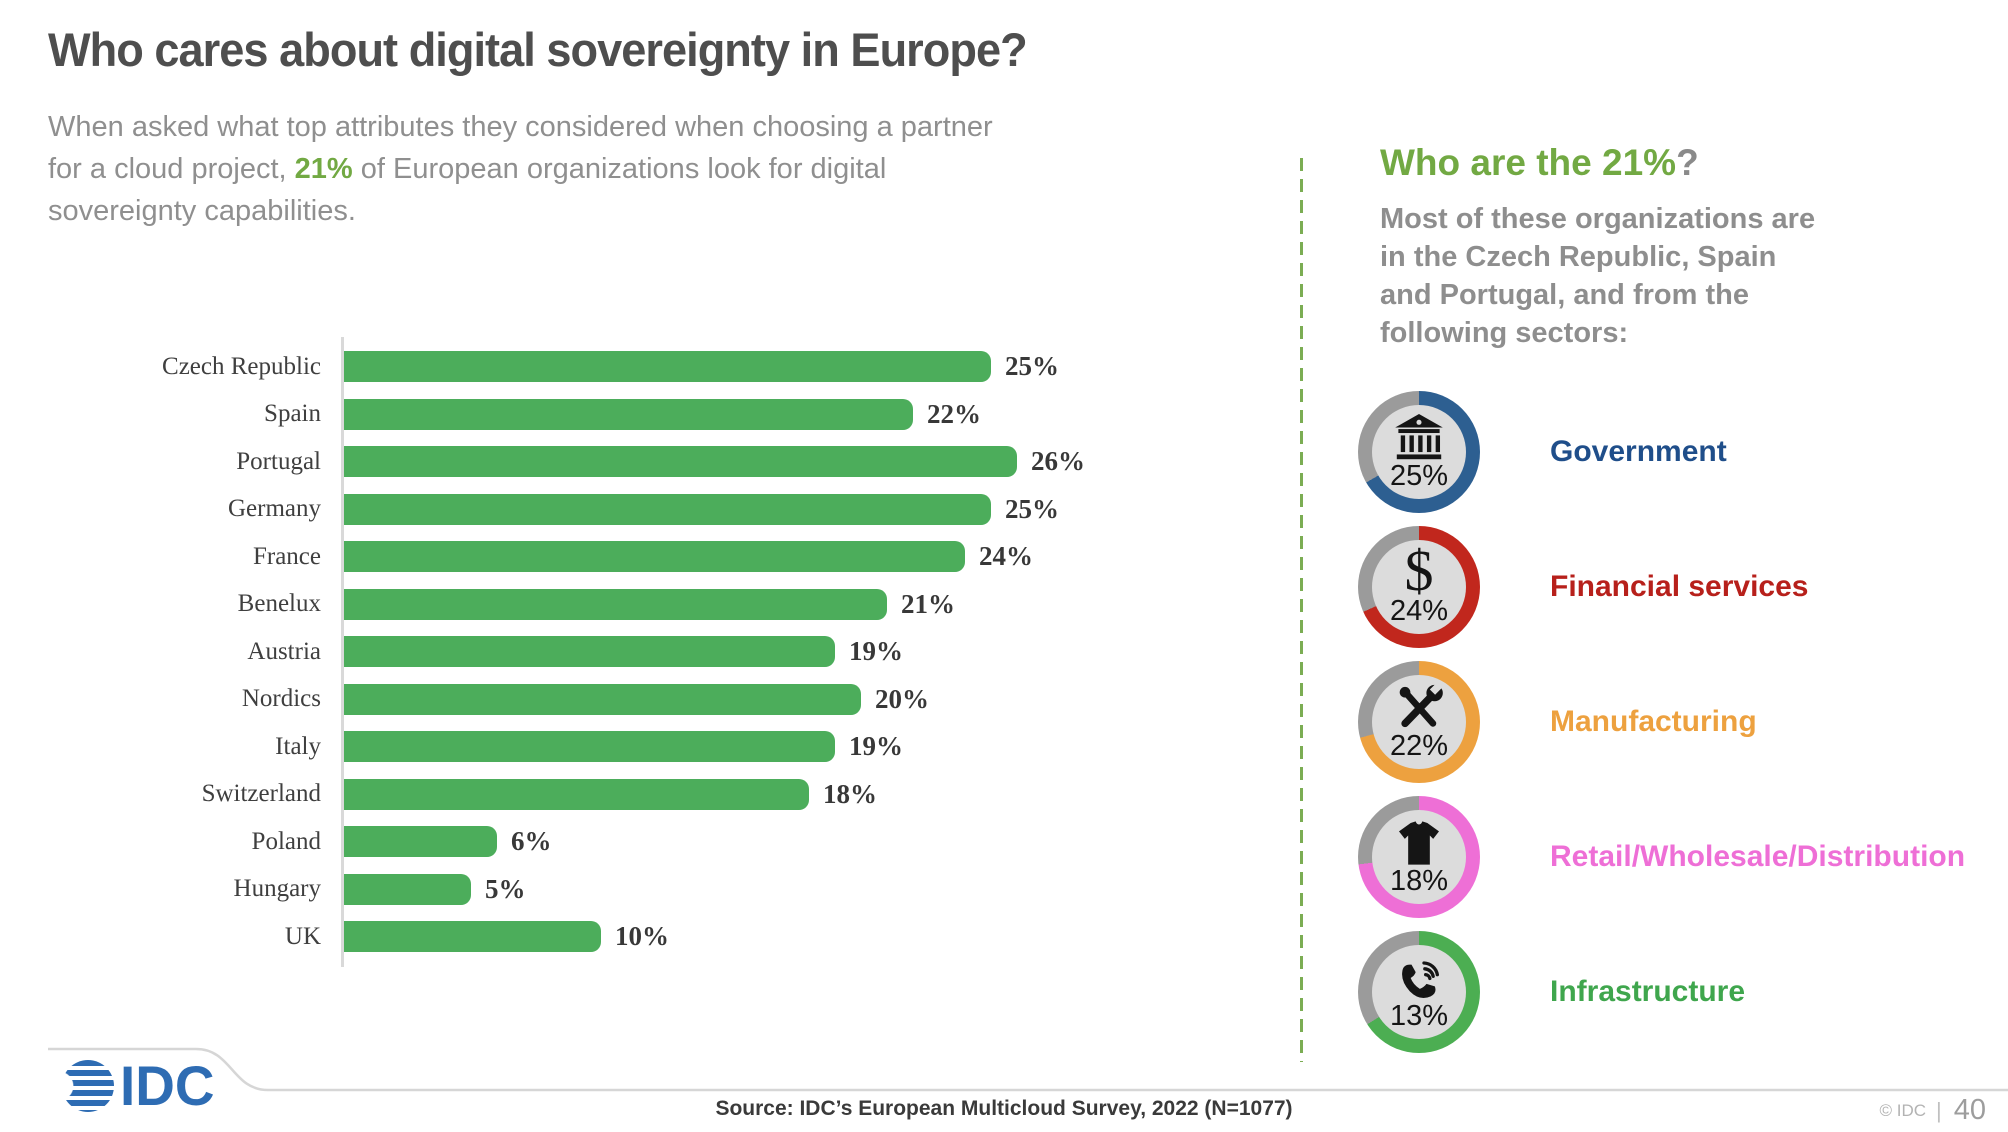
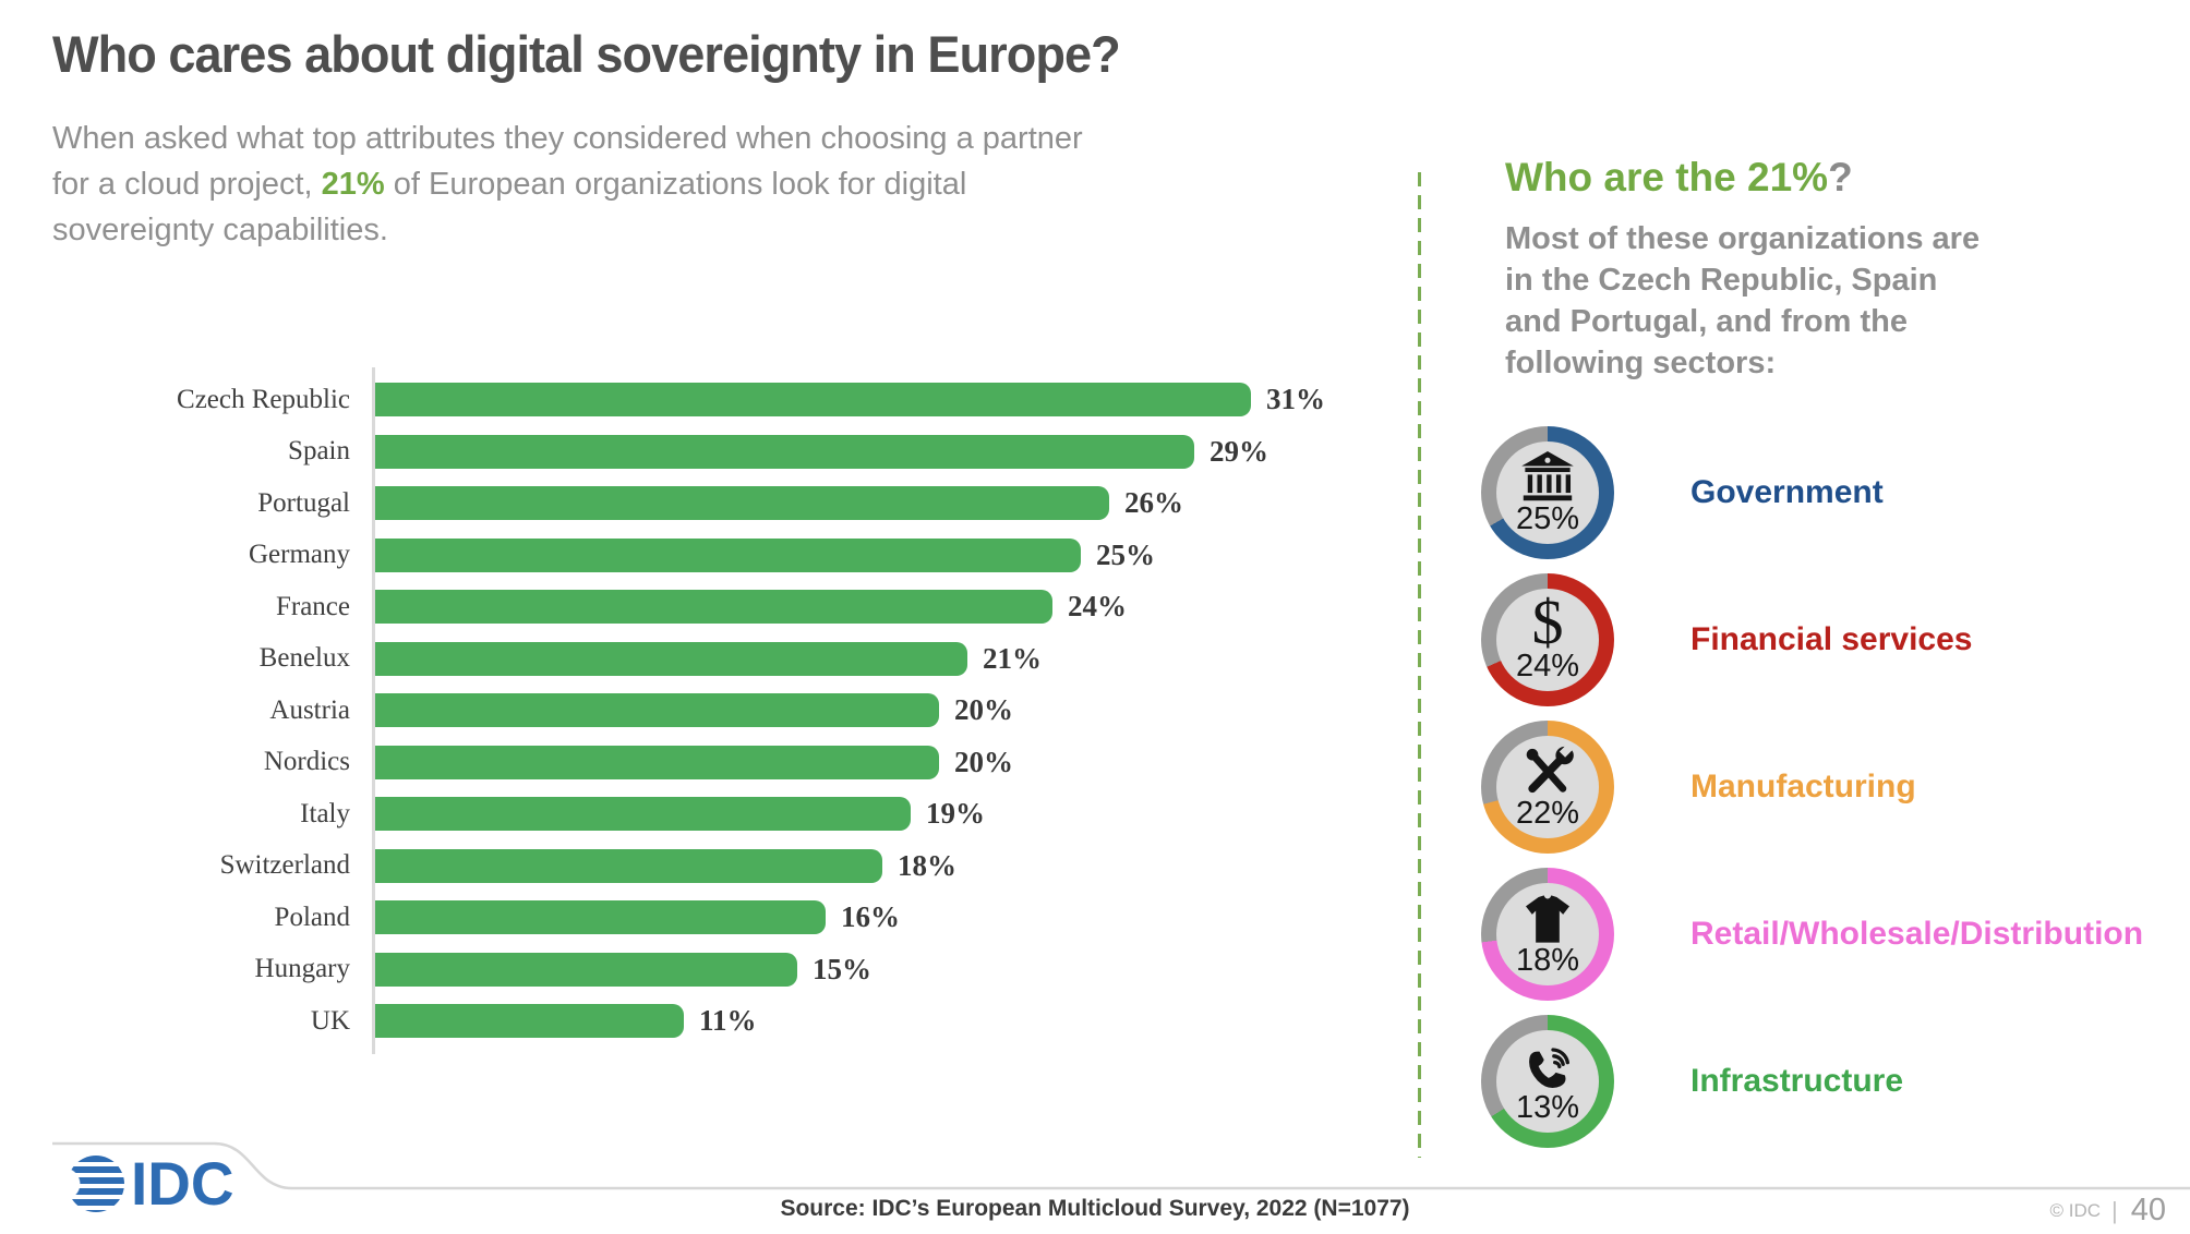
Czech Republic: 25% -> 31%
Spain: 22% -> 29%
Austria: 19% -> 20%
Poland: 6% -> 16%
Hungary: 5% -> 15%
UK: 10% -> 11%
